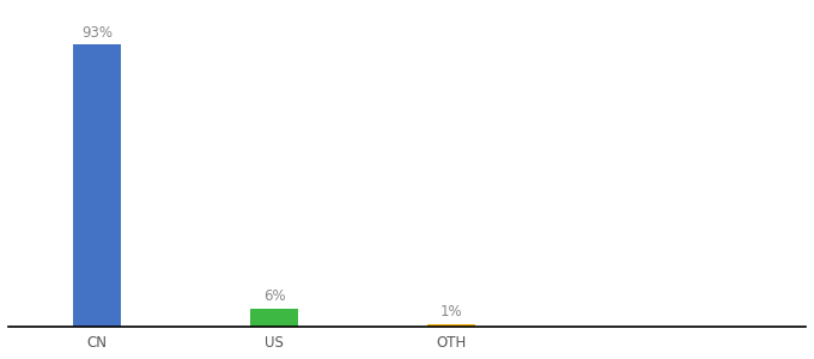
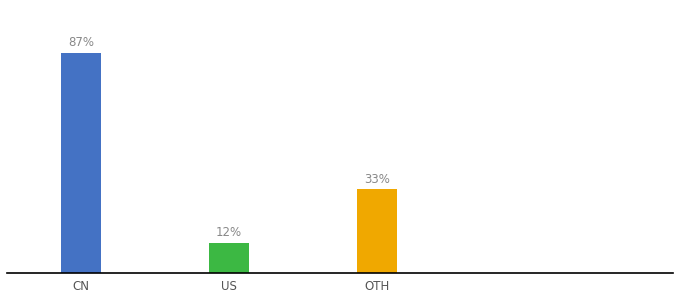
CN: 93% -> 87%
US: 6% -> 12%
OTH: 1% -> 33%
